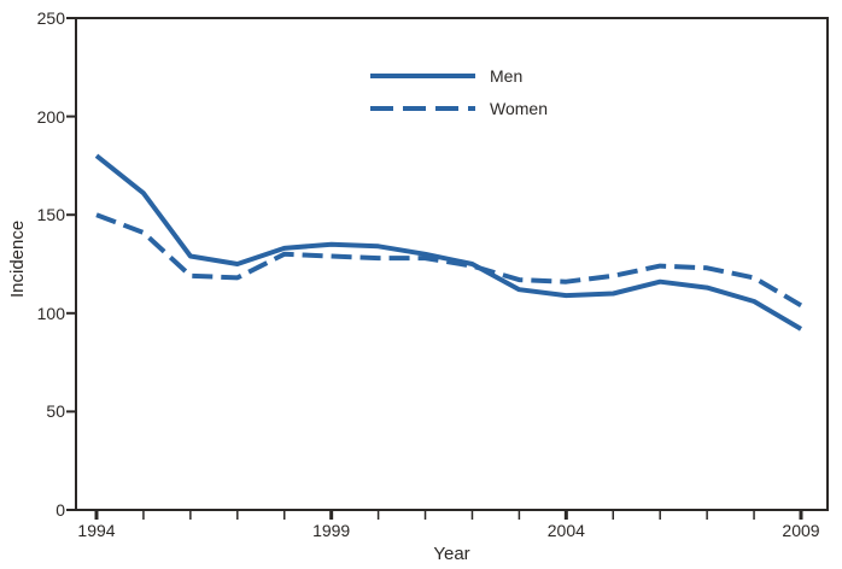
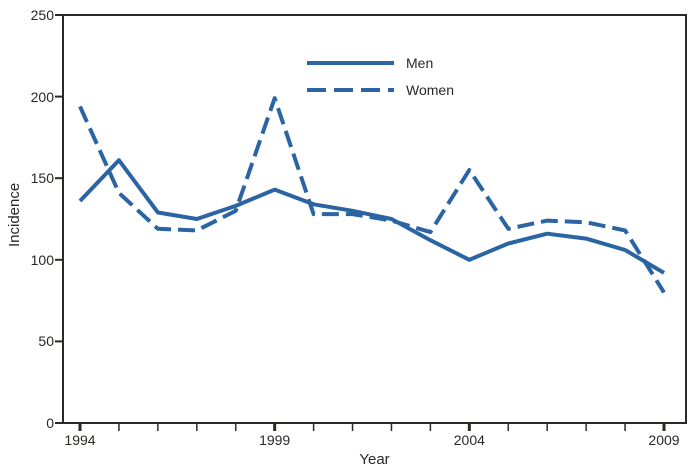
Men/1994: 180 -> 136
Women/1994: 150 -> 194
Men/1999: 135 -> 143
Women/1999: 129 -> 199
Men/2004: 109 -> 100
Women/2004: 116 -> 155
Women/2009: 104 -> 80
